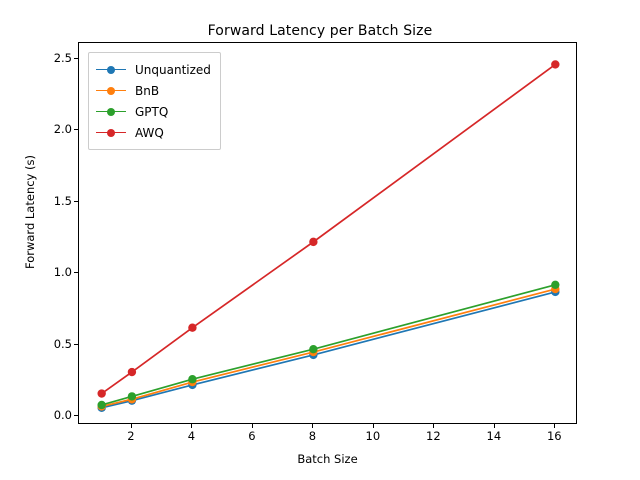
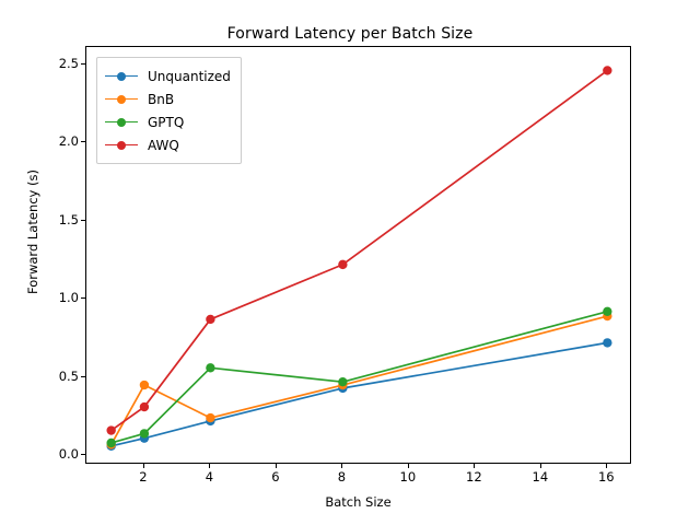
BnB/2: 0.12 -> 0.45
GPTQ/4: 0.26 -> 0.56
AWQ/4: 0.62 -> 0.87
Unquantized/16: 0.87 -> 0.72
